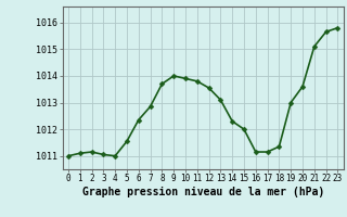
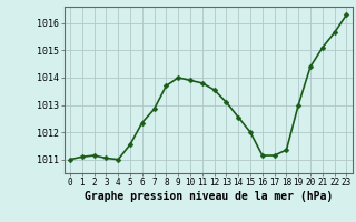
14: 1012.30 -> 1012.55
20: 1013.60 -> 1014.40
23: 1015.80 -> 1016.30
